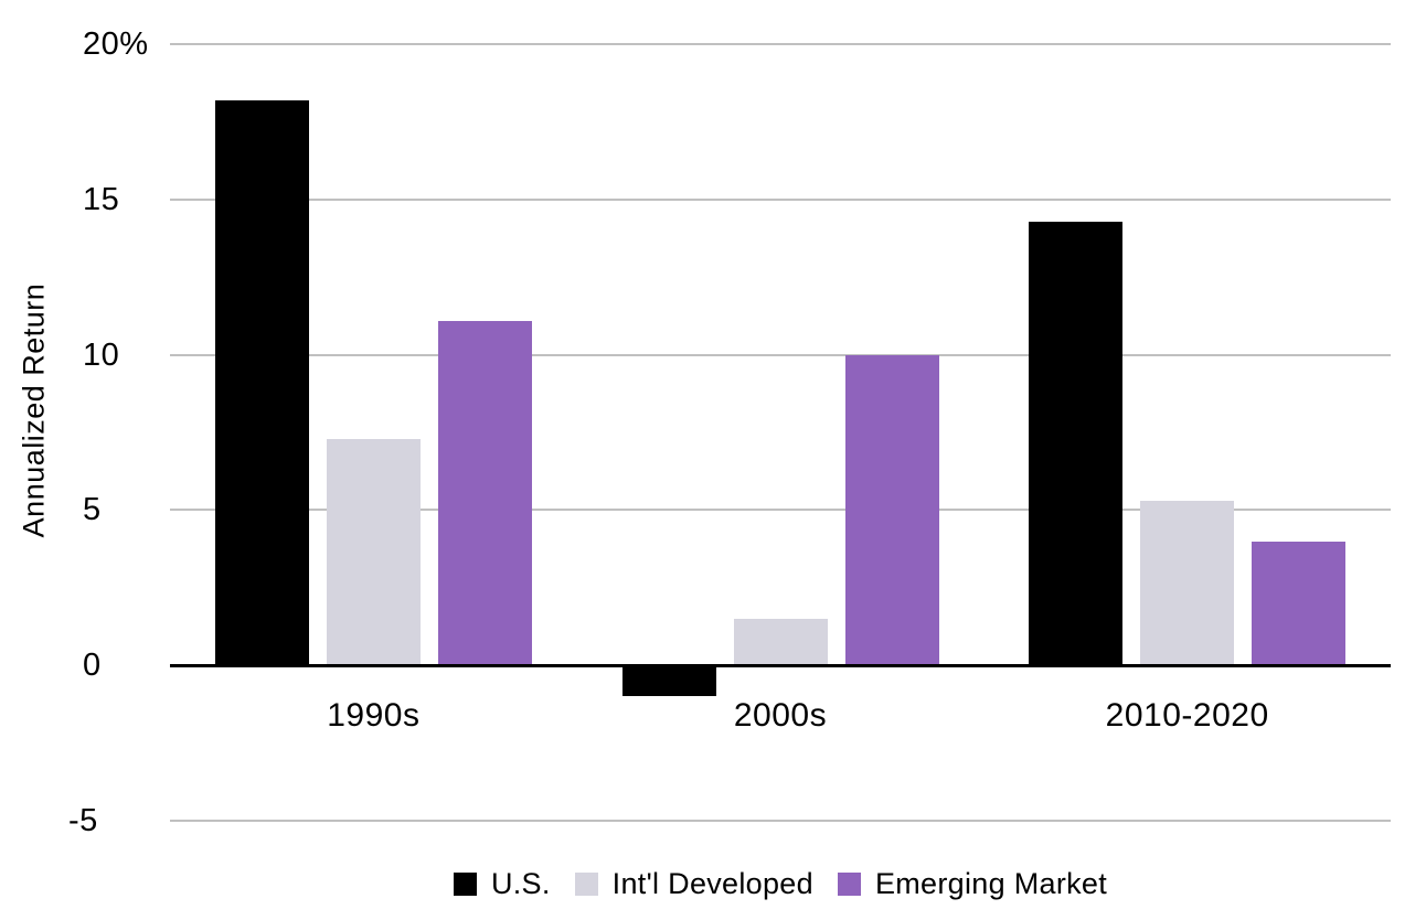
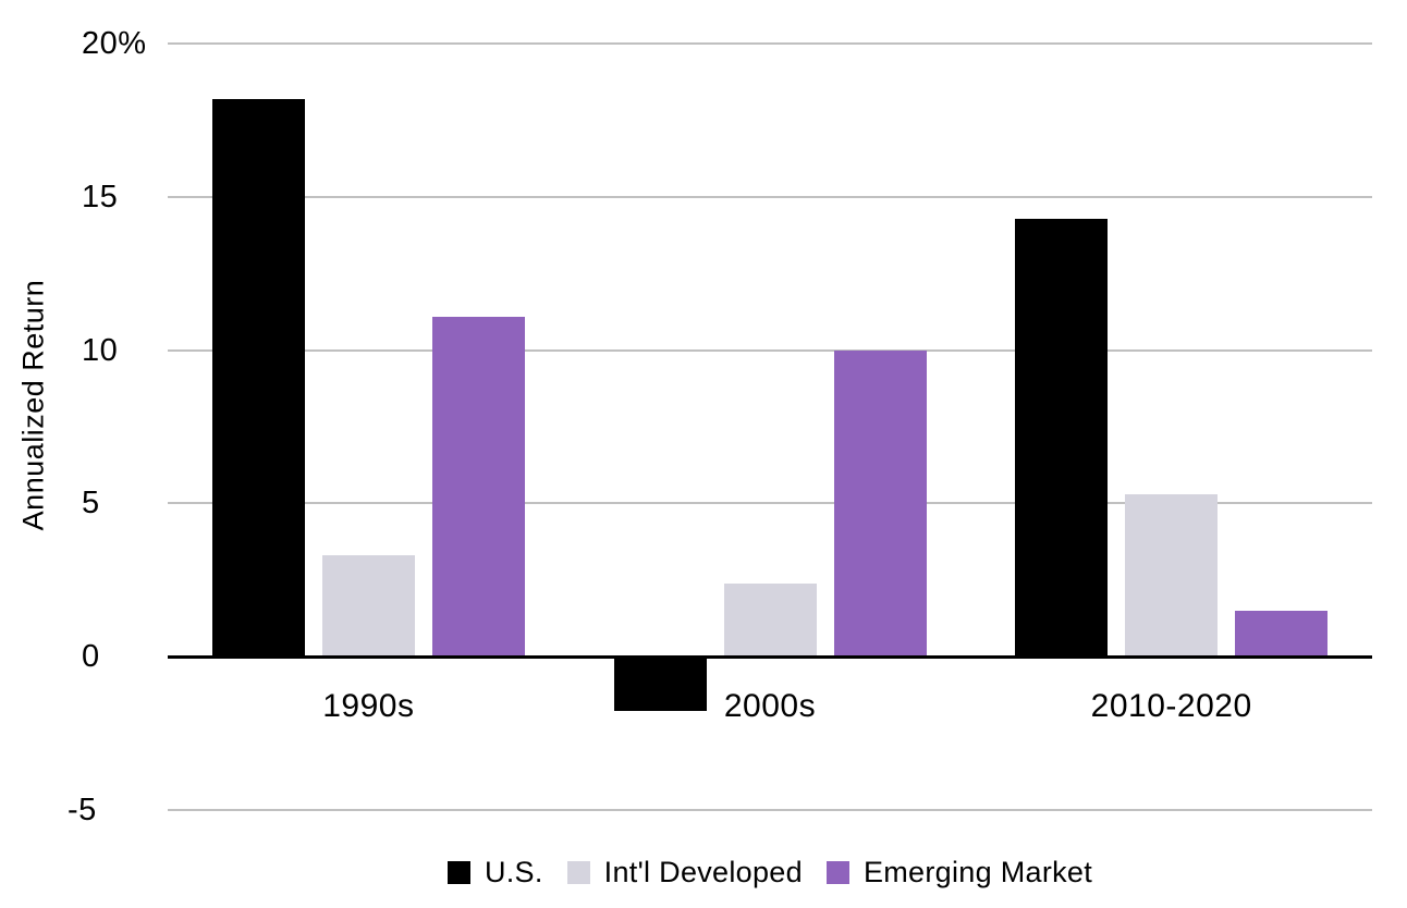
Int'l Developed/1990s: 7.3% -> 3.3%
U.S./2000s: -0.9% -> -1.7%
Int'l Developed/2000s: 1.5% -> 2.4%
Emerging Market/2010-2020: 4.0% -> 1.5%
